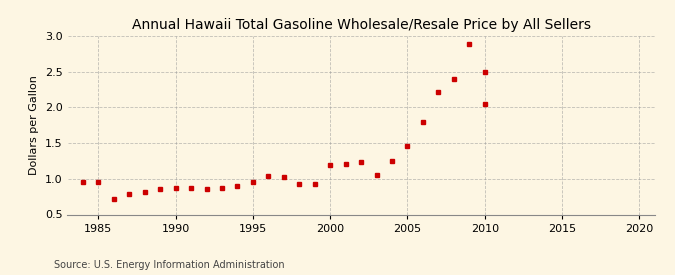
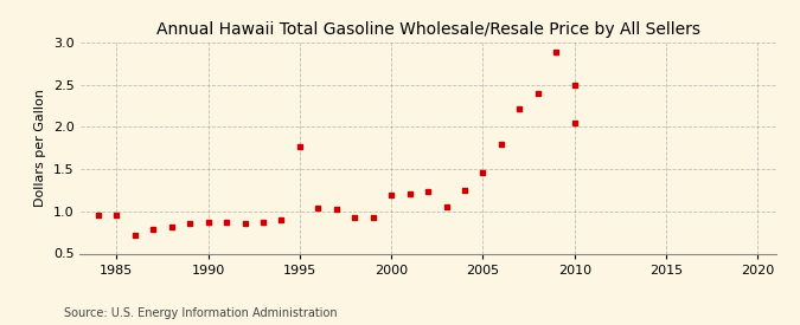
1995: 0.95 -> 1.76
